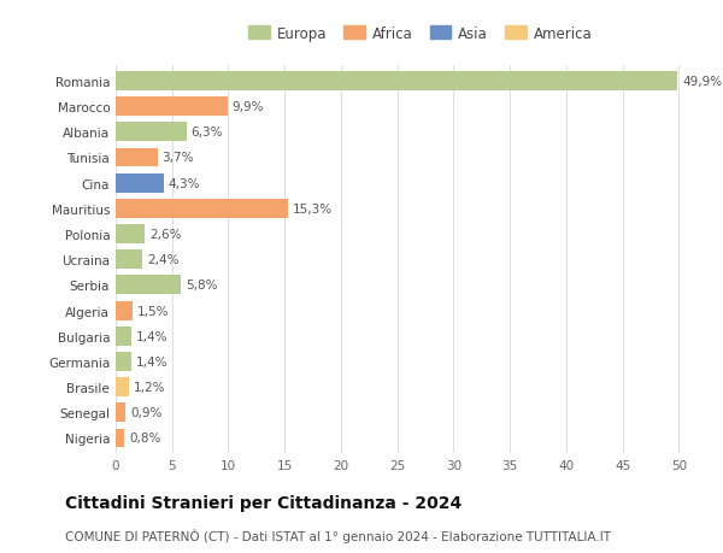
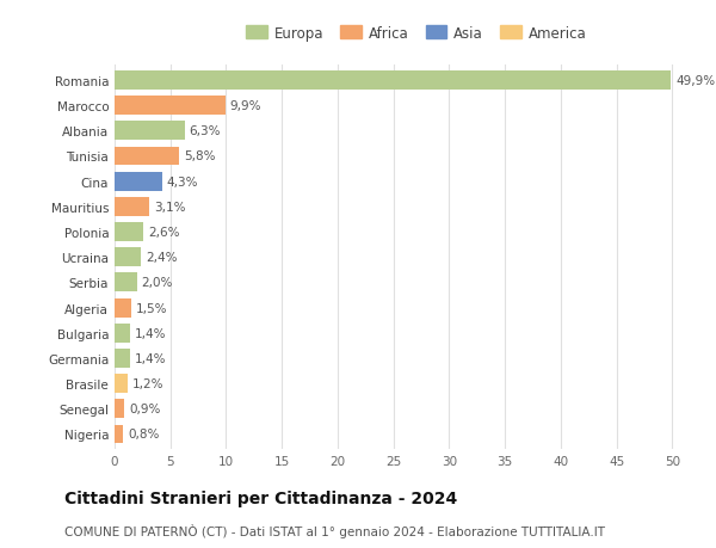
Tunisia: 3,7% -> 5,8%
Mauritius: 15,3% -> 3,1%
Serbia: 5,8% -> 2,0%
